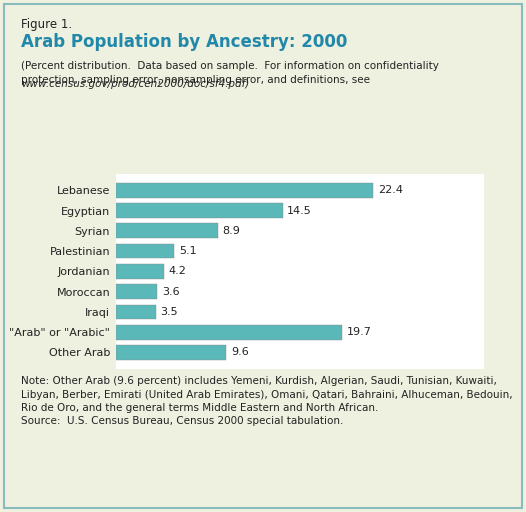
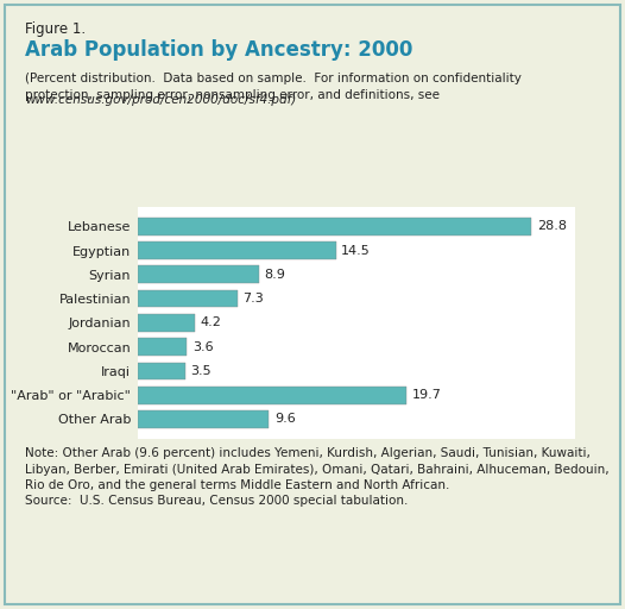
Lebanese: 22.4 -> 28.8
Palestinian: 5.1 -> 7.3
